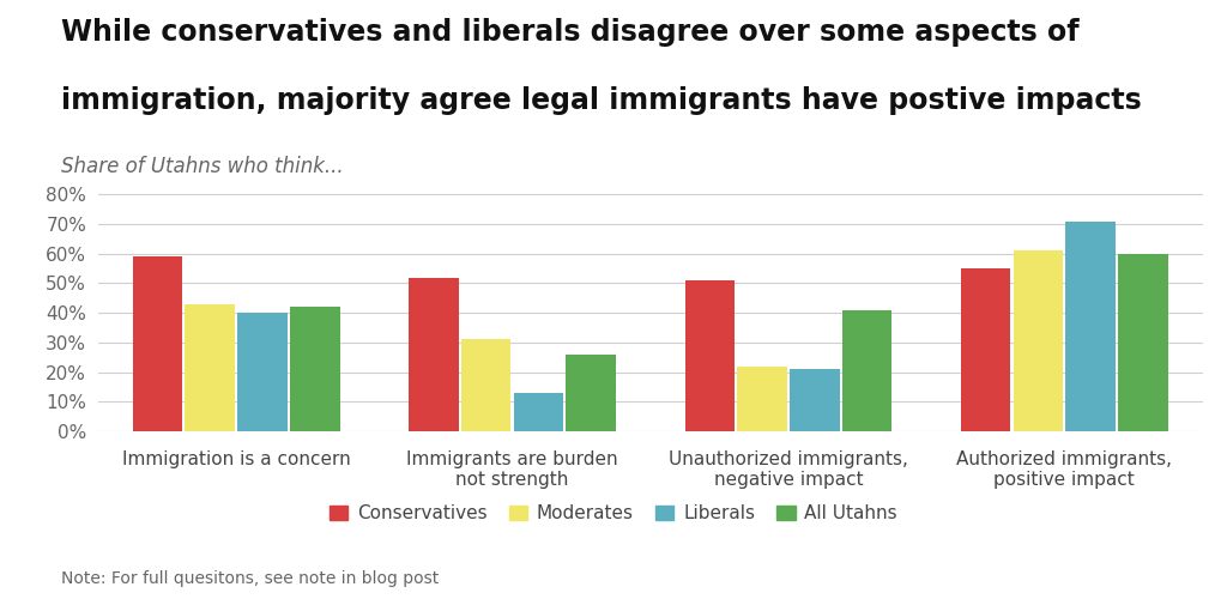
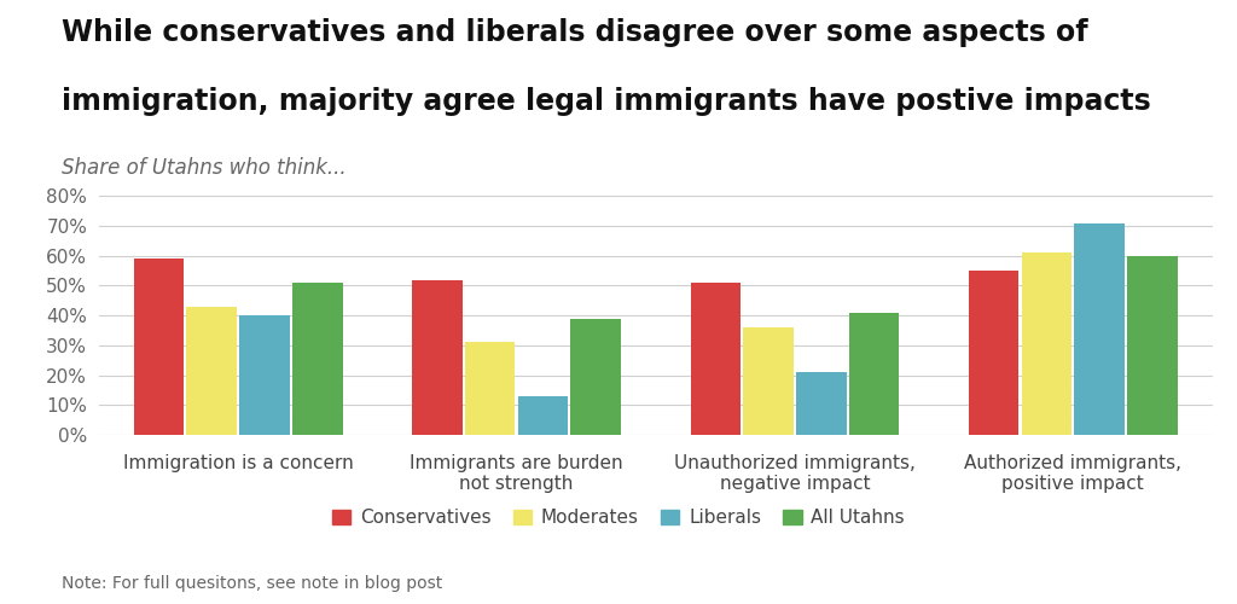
All Utahns/Immigration is a concern: 42% -> 51%
All Utahns/Immigrants are burden not strength: 26% -> 39%
Moderates/Unauthorized immigrants, negative impact: 22% -> 36%
